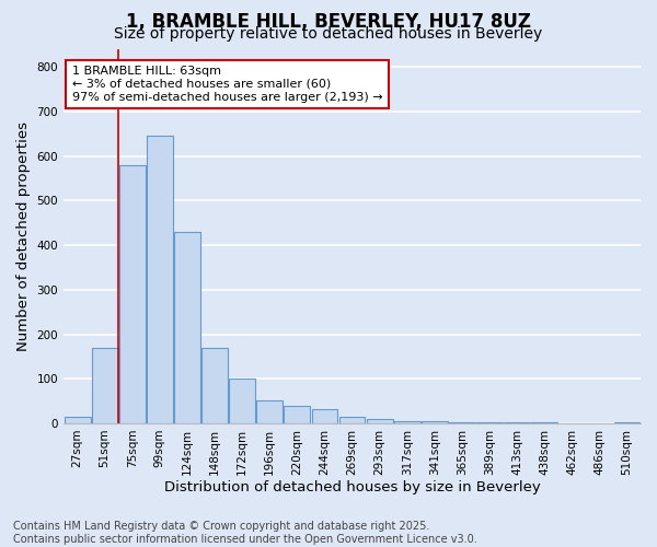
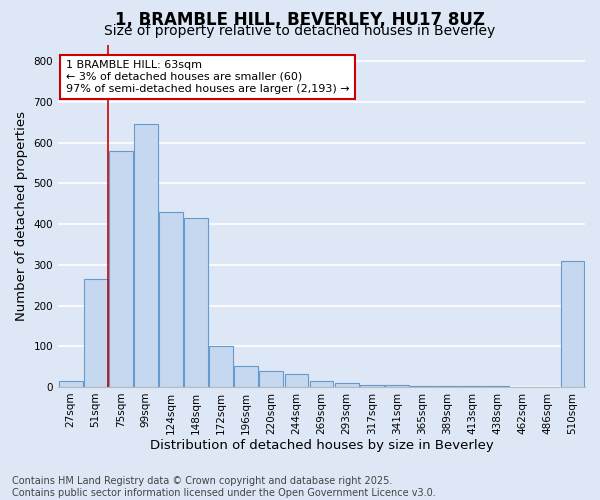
51sqm: 170 -> 265
148sqm: 170 -> 415
510sqm: 2 -> 310
